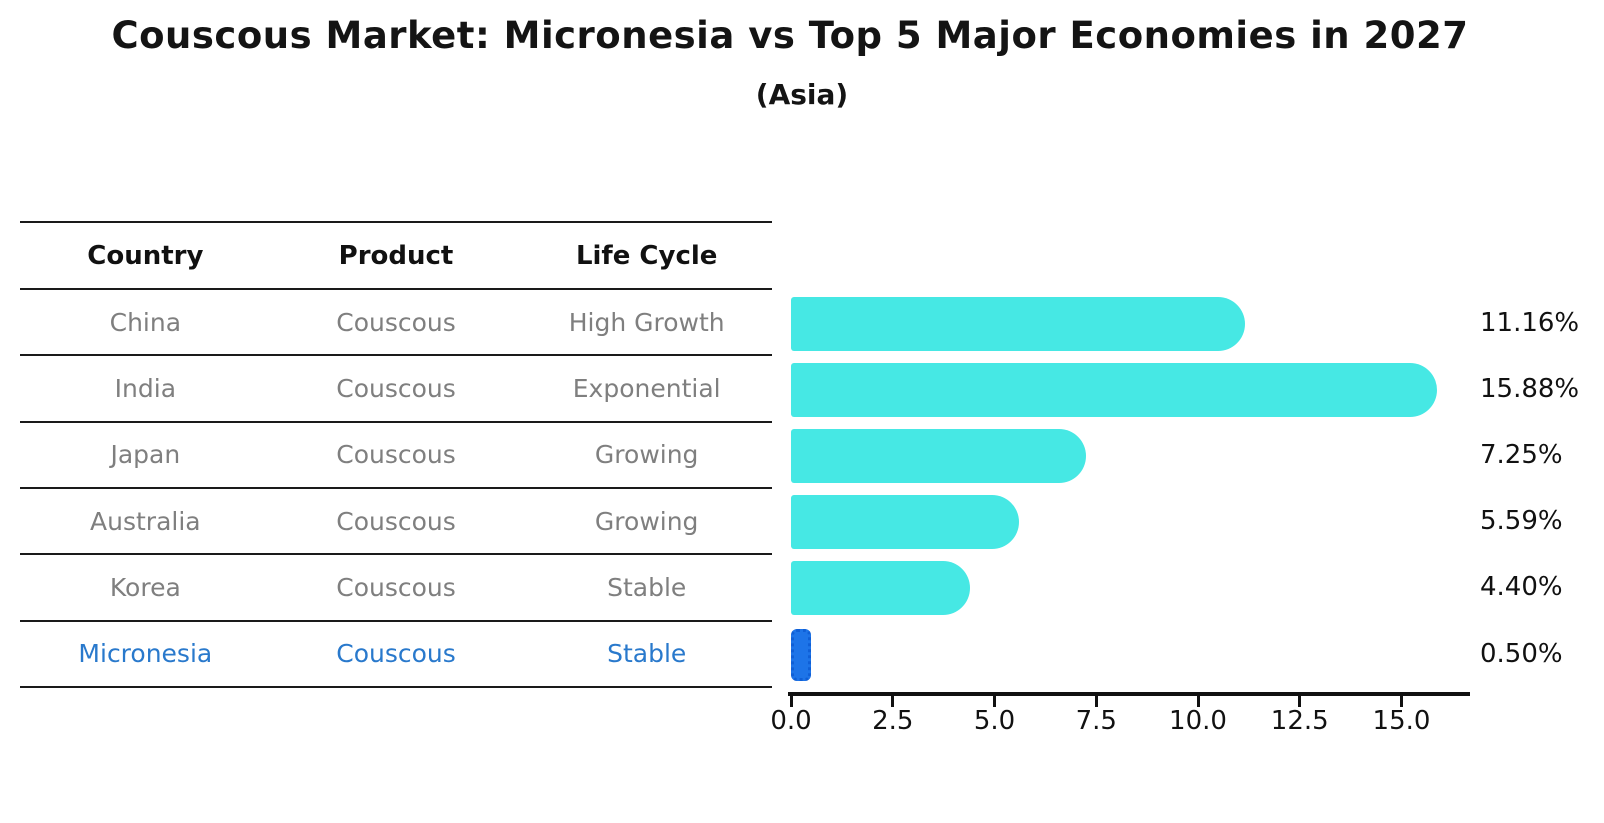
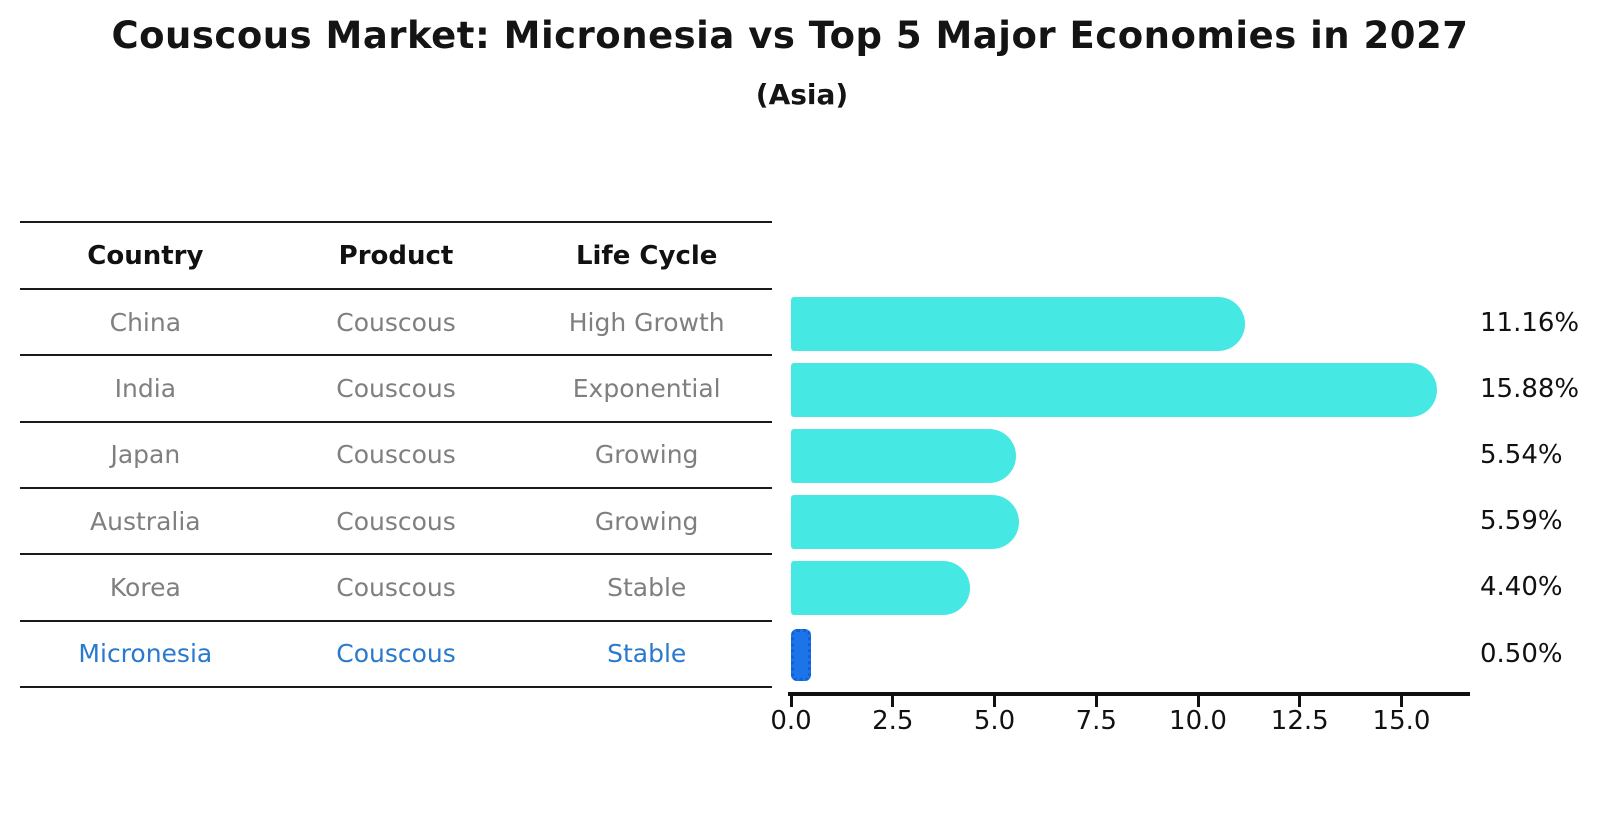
Japan: 7.25% -> 5.54%
